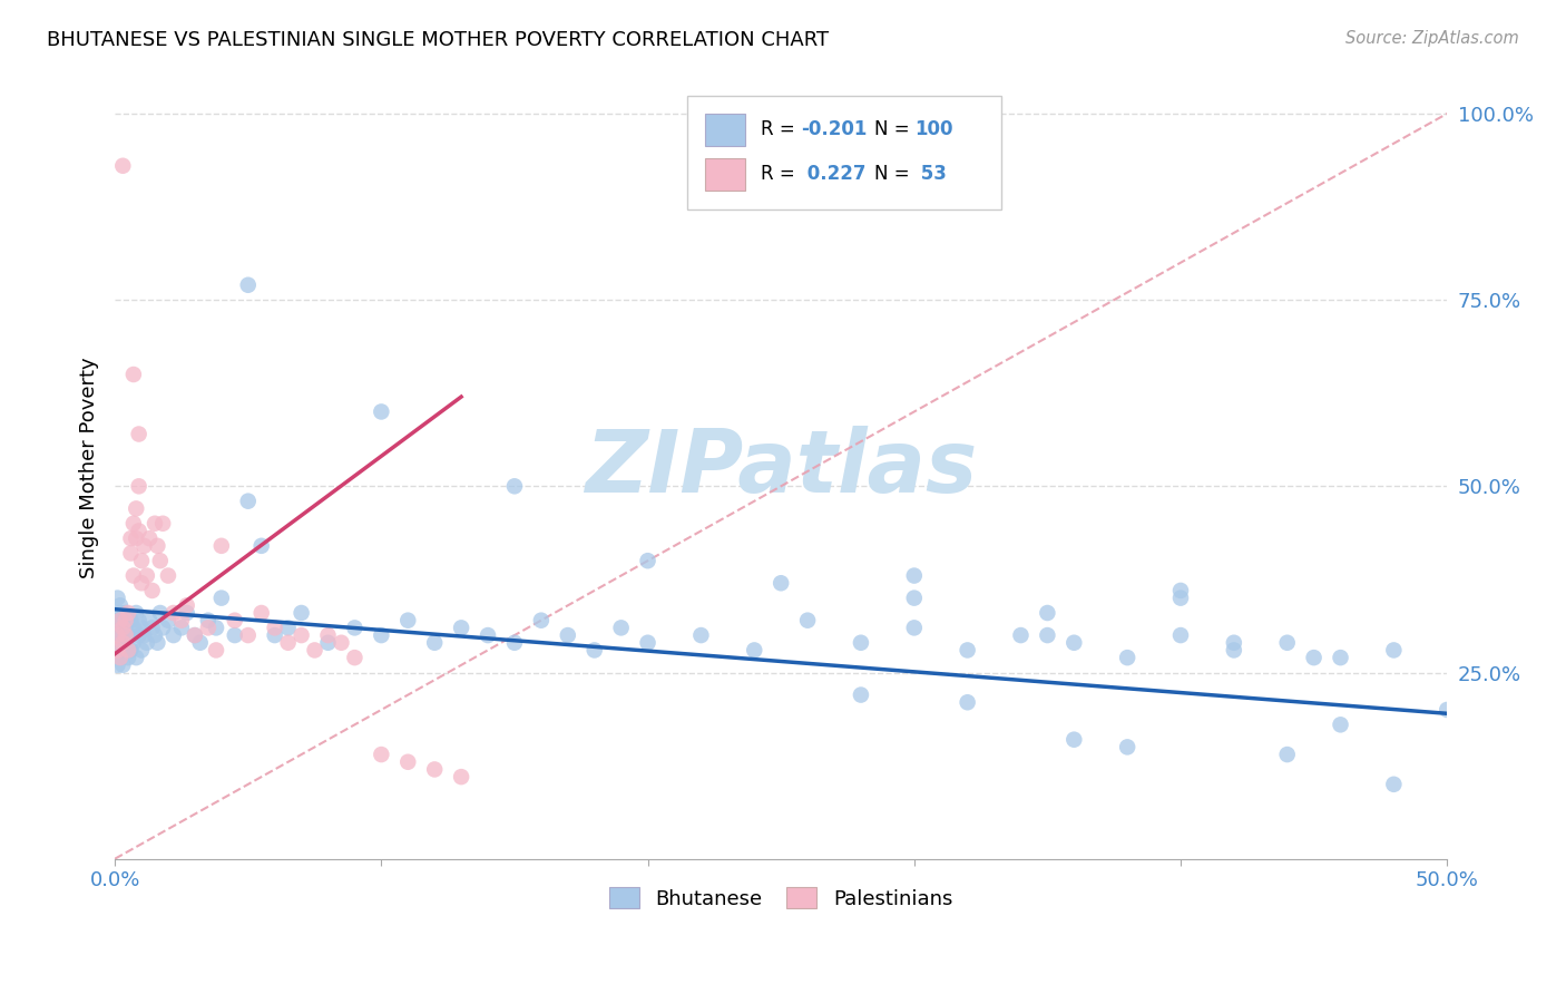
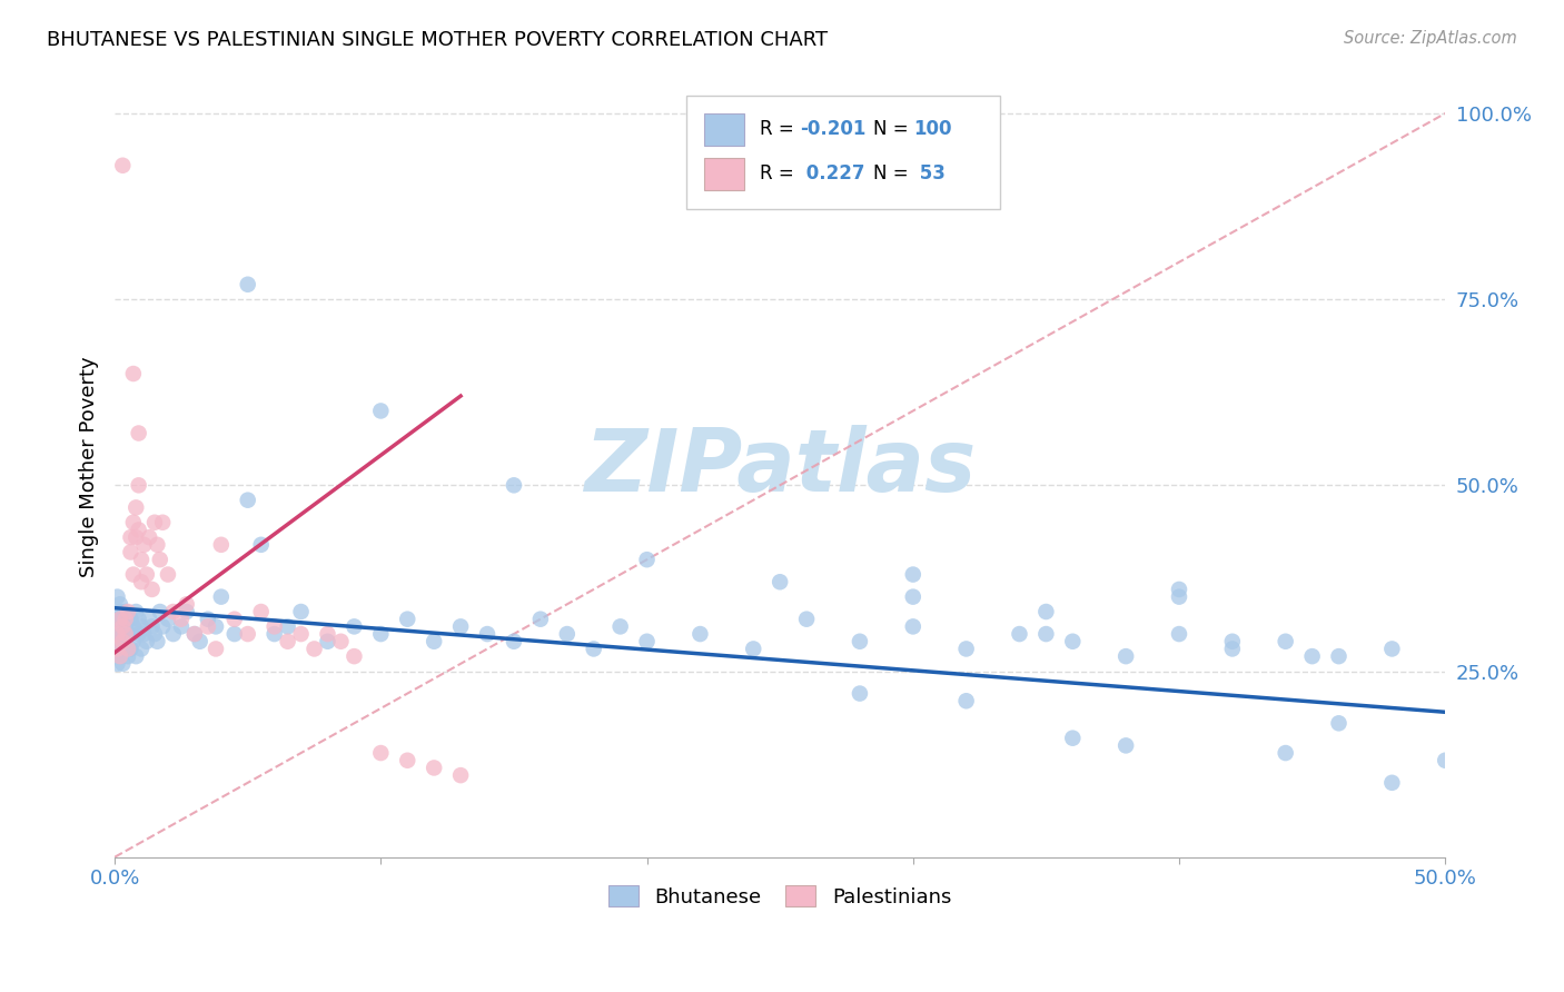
Bhutanese/50.0%: 20% -> 13%
